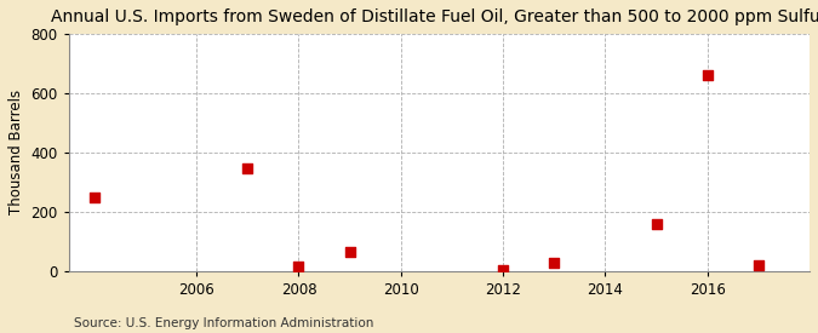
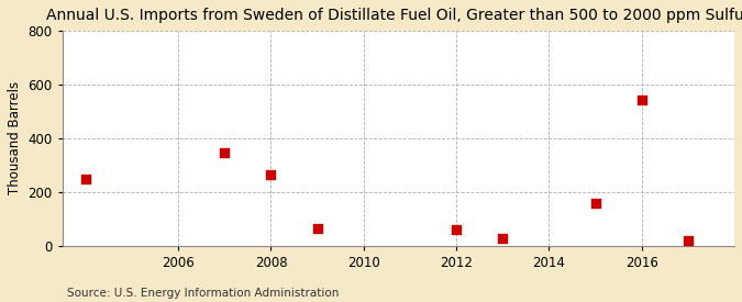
2008: 18 -> 265
2012: 5 -> 60
2016: 660 -> 540
